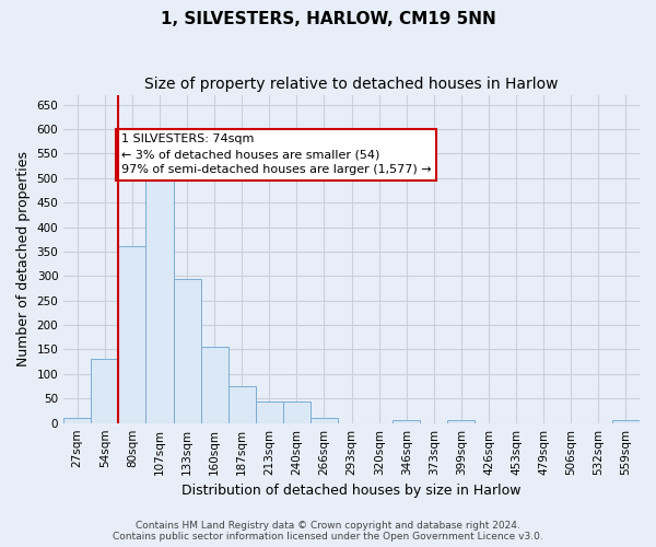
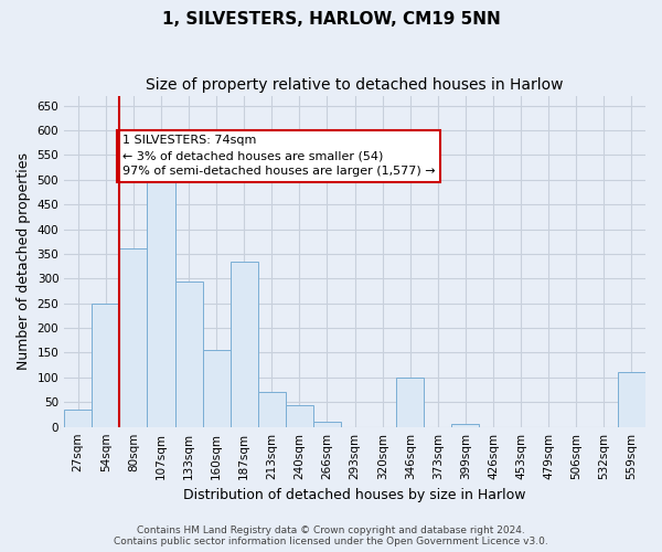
27sqm: 10 -> 35
54sqm: 130 -> 250
187sqm: 75 -> 335
213sqm: 45 -> 70
346sqm: 5 -> 100
559sqm: 5 -> 110
